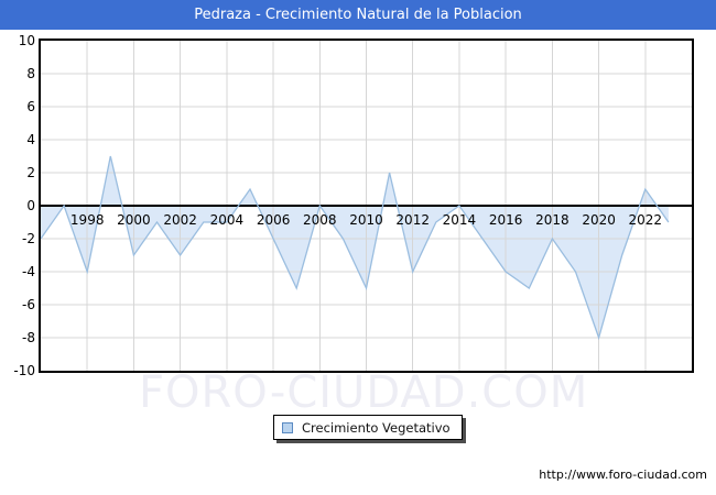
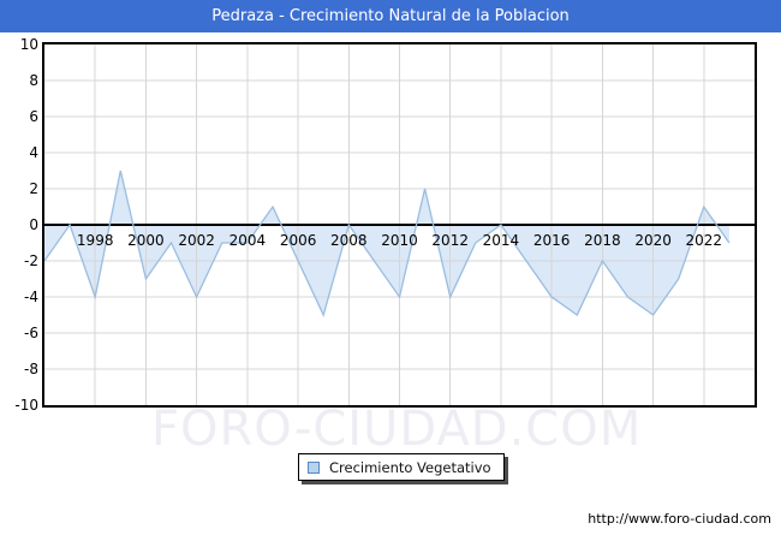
2002: -3 -> -4
2010: -5 -> -4
2020: -8 -> -5
